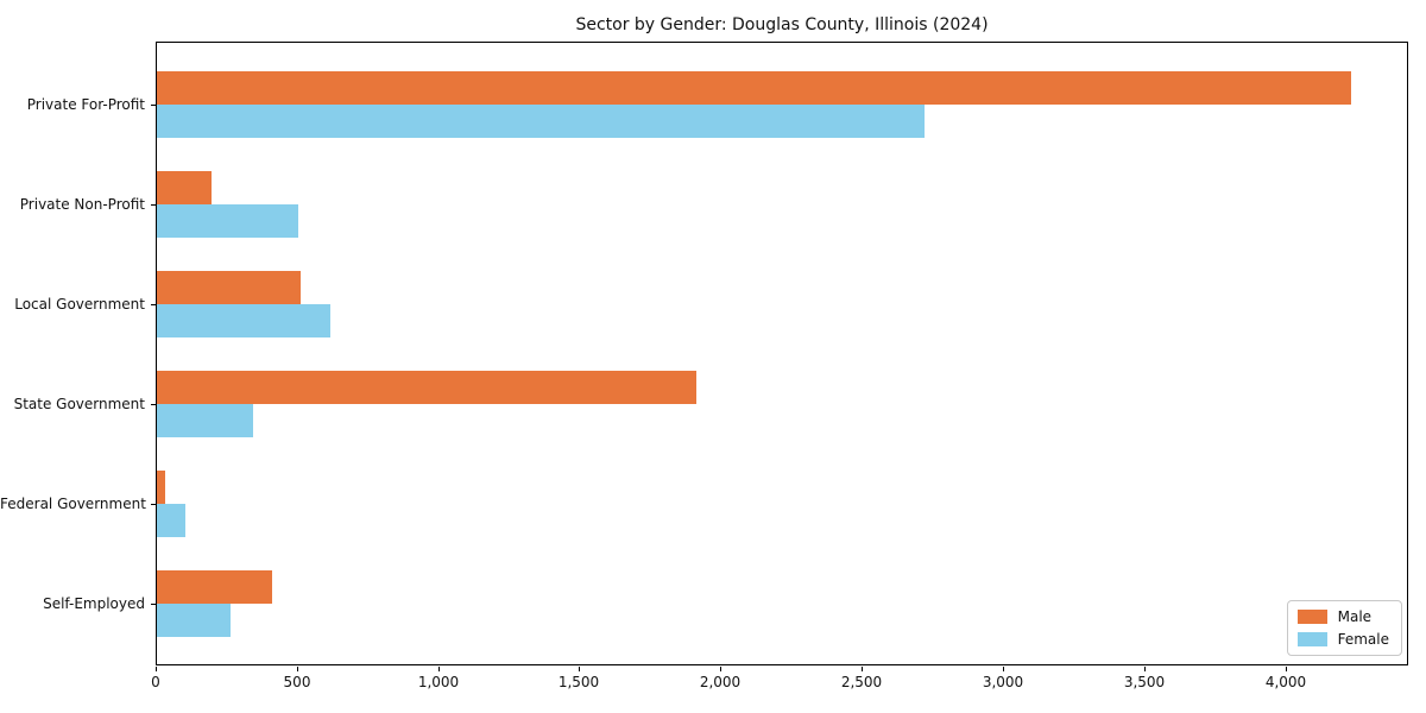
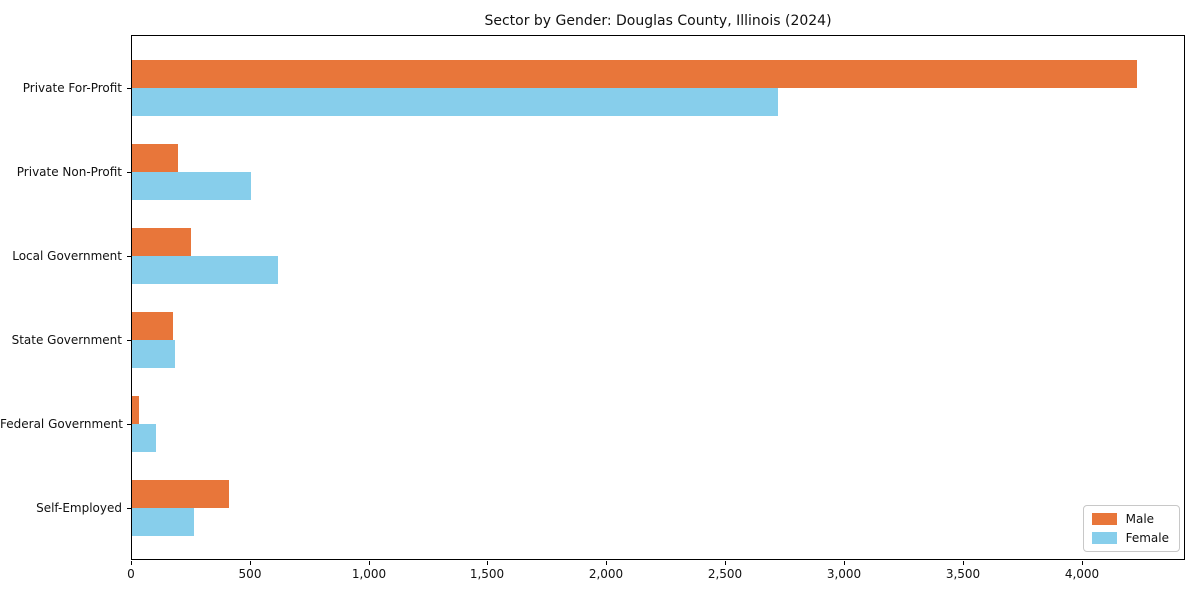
Male/Local Government: 510 -> 250
Male/State Government: 1910 -> 170
Female/State Government: 340 -> 180
